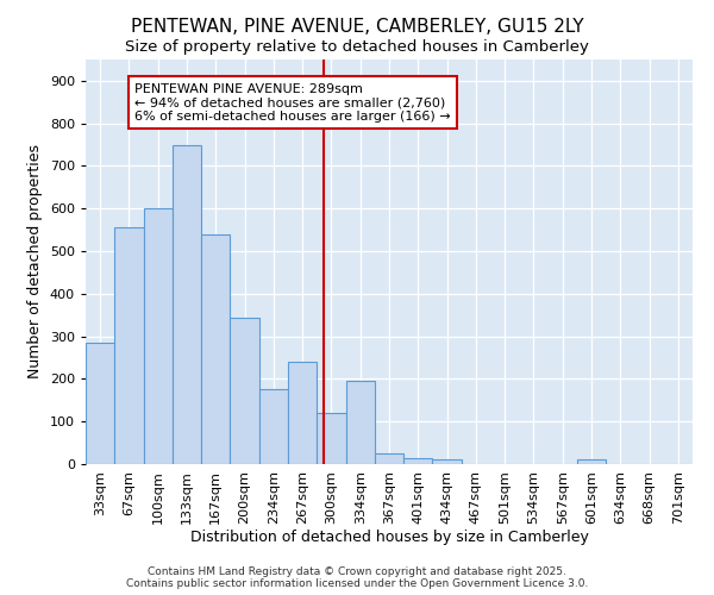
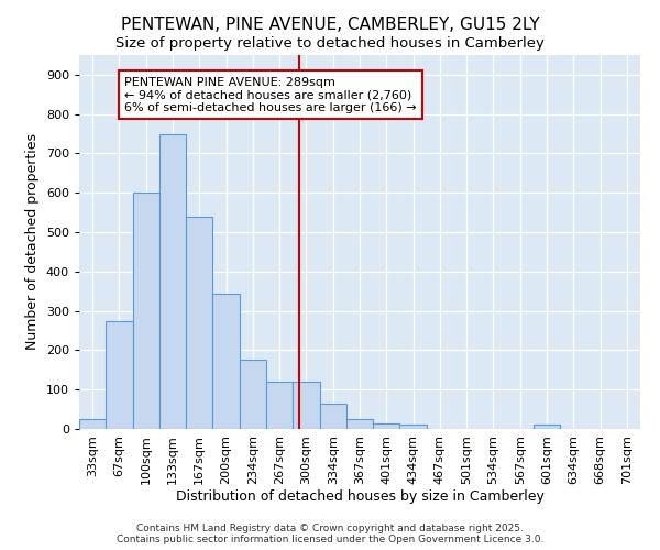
33sqm: 285 -> 25
67sqm: 555 -> 275
267sqm: 240 -> 120
334sqm: 195 -> 65
